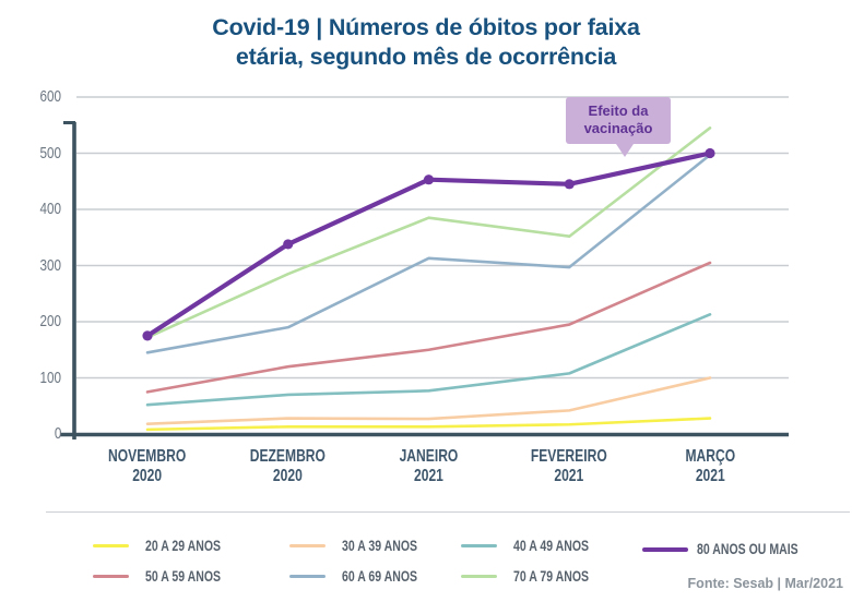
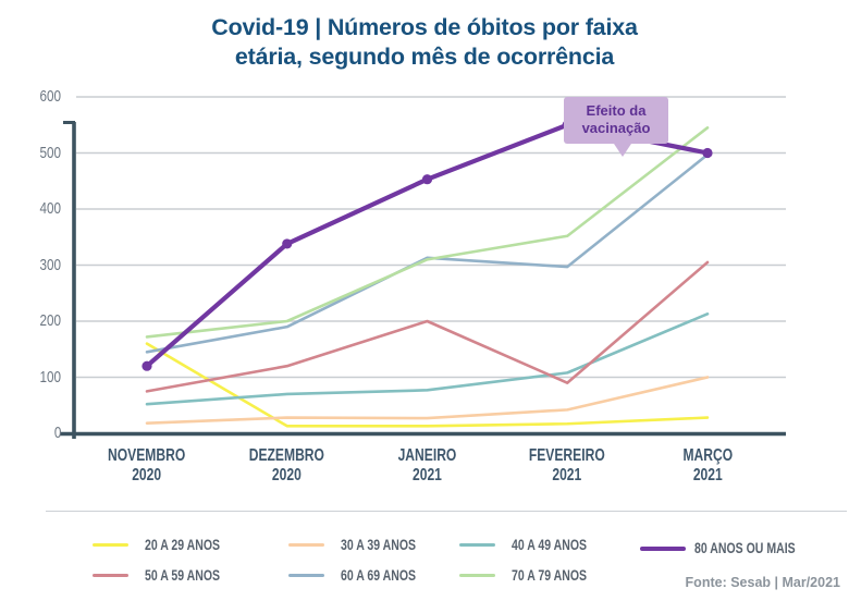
20 A 29 ANOS/NOVEMBRO 2020: 10 -> 160
80 ANOS OU MAIS/NOVEMBRO 2020: 180 -> 120
70 A 79 ANOS/DEZEMBRO 2020: 280 -> 200
50 A 59 ANOS/JANEIRO 2021: 150 -> 200
70 A 79 ANOS/JANEIRO 2021: 380 -> 310
50 A 59 ANOS/FEVEREIRO 2021: 200 -> 90
80 ANOS OU MAIS/FEVEREIRO 2021: 440 -> 550
